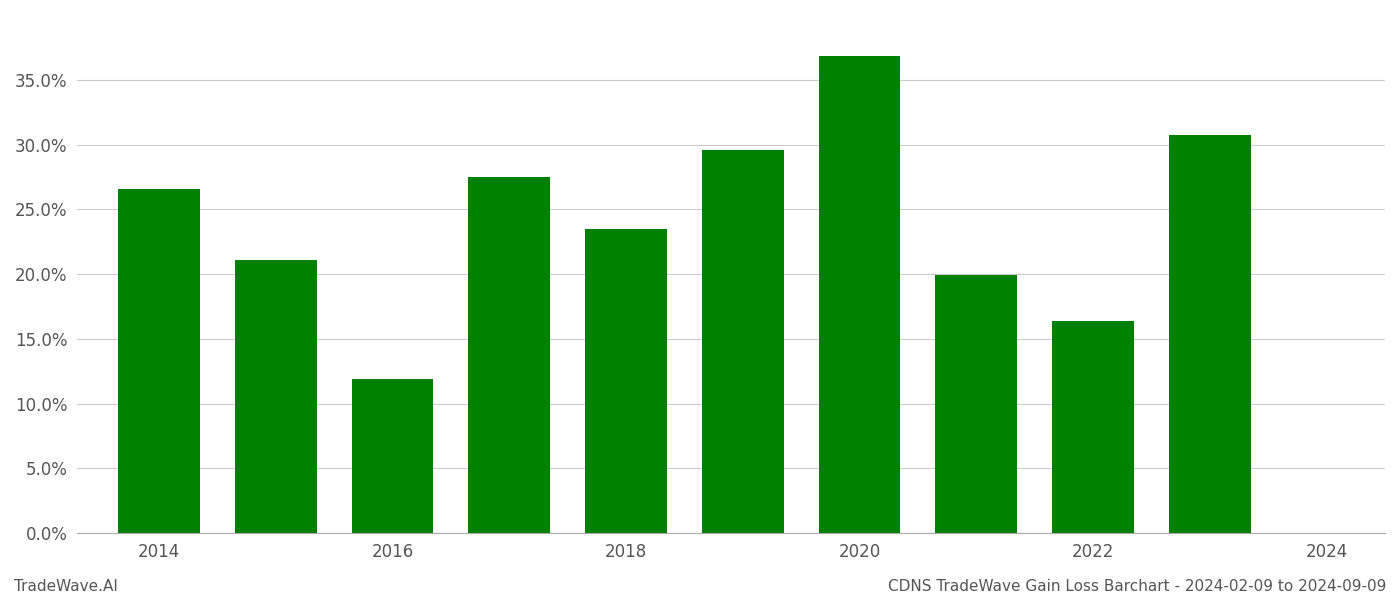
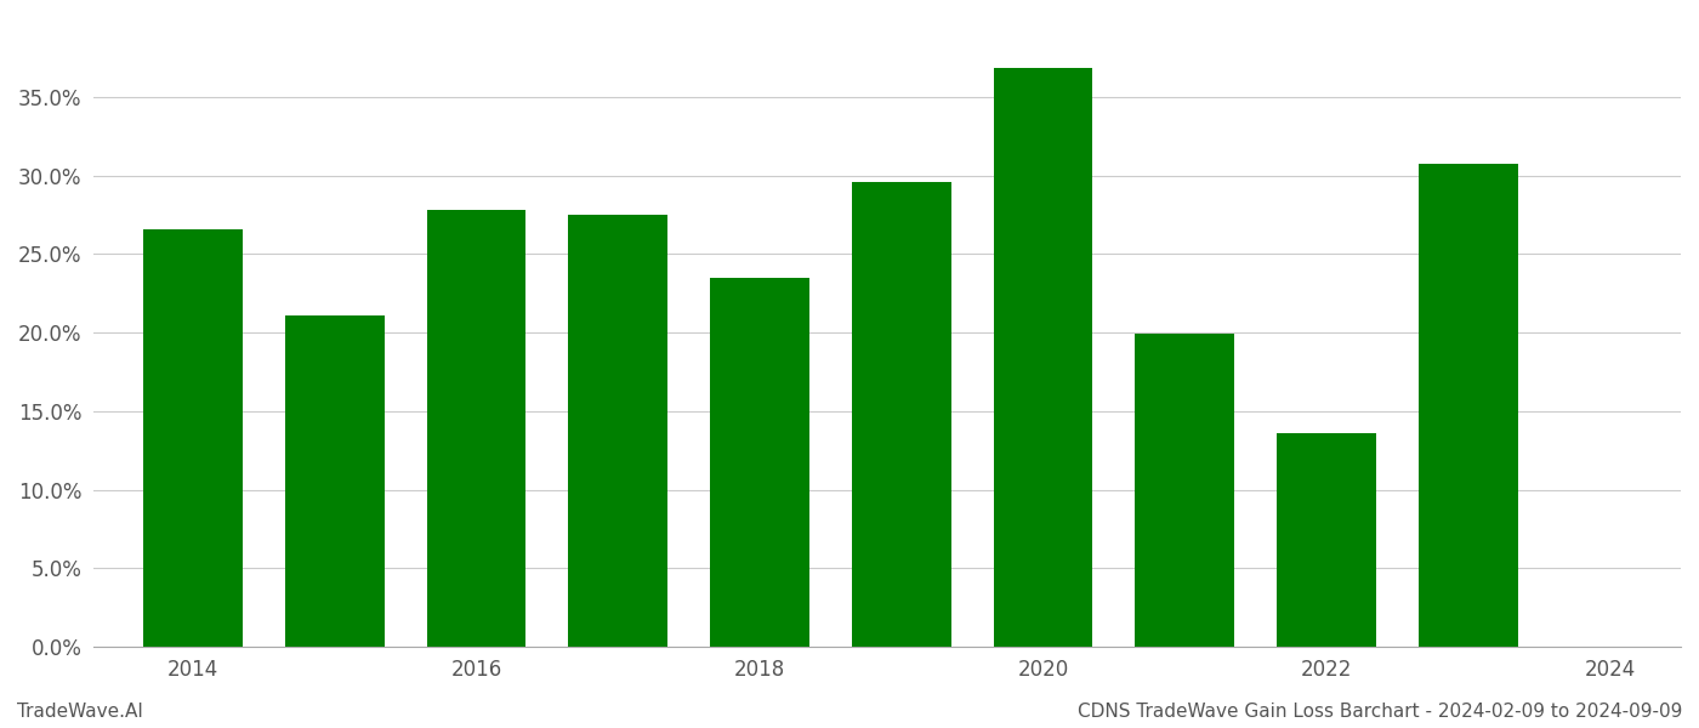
2016: 11.9% -> 27.8%
2022: 16.4% -> 13.6%
